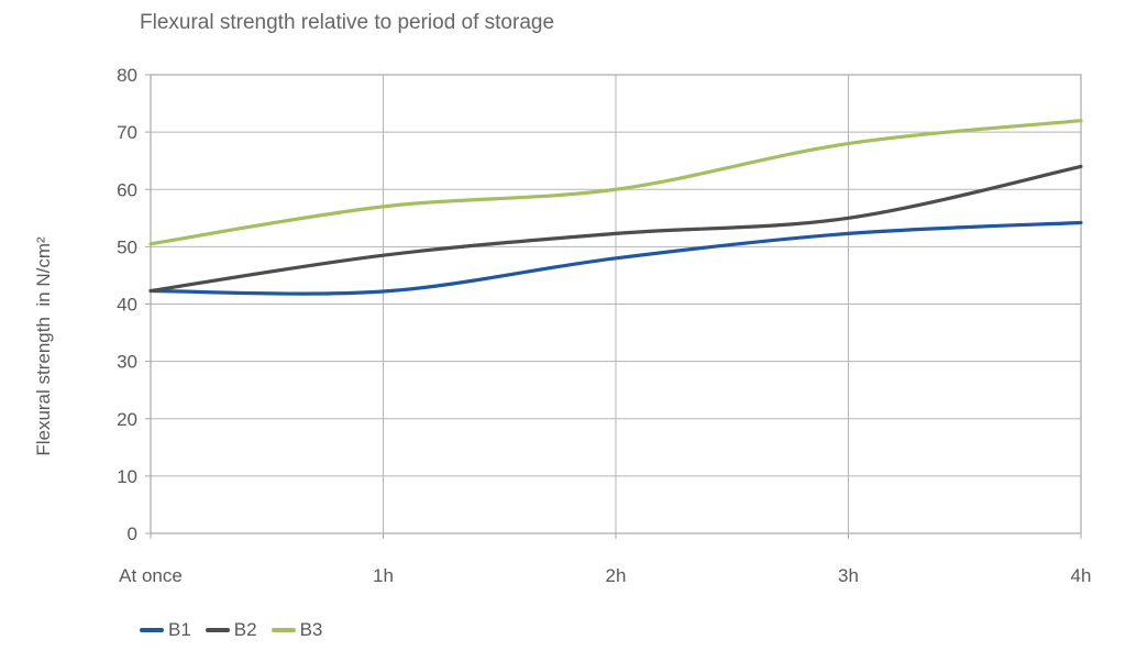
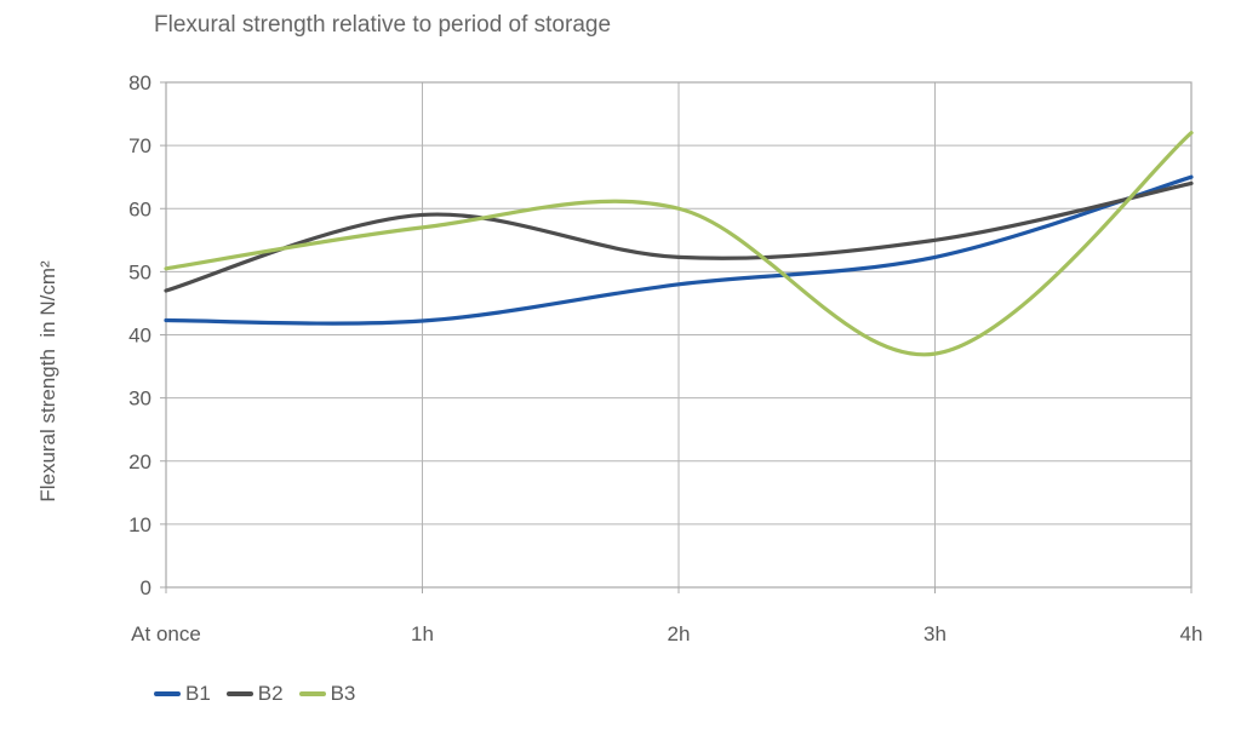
B2/At once: 42 -> 47
B2/1h: 48 -> 59
B3/3h: 68 -> 37
B1/4h: 54 -> 65
